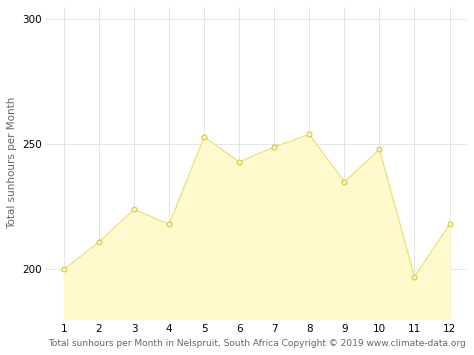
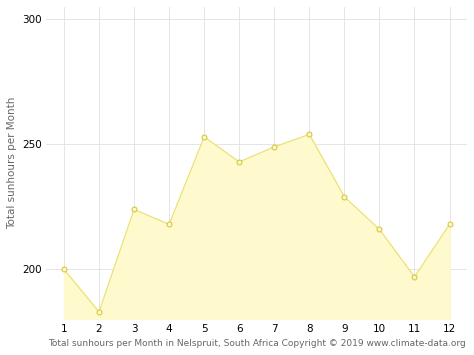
2: 211 -> 183
9: 235 -> 229
10: 248 -> 216
